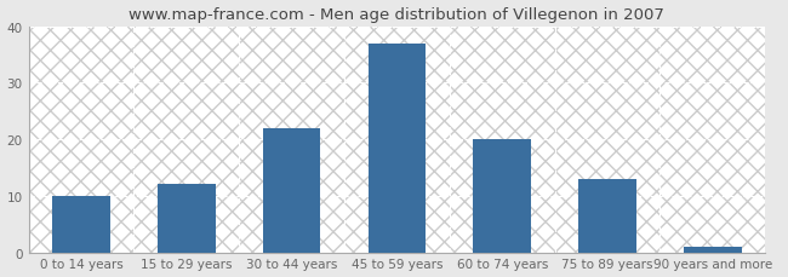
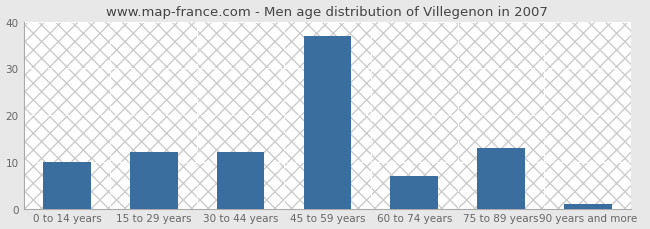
30 to 44 years: 22 -> 12
60 to 74 years: 20 -> 7
